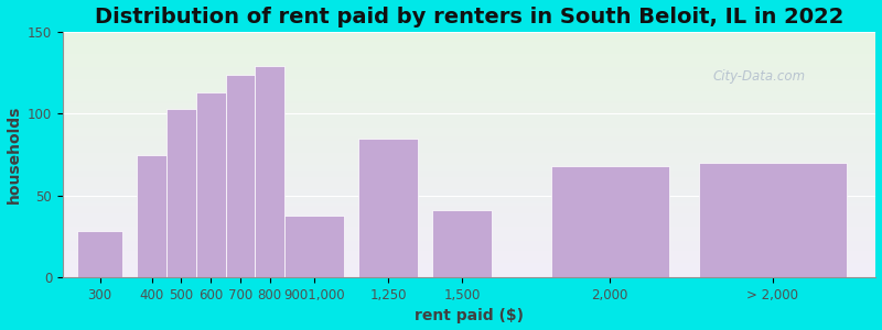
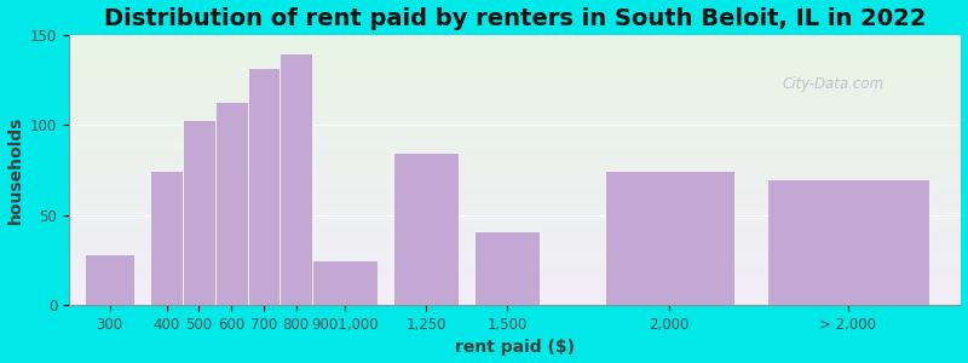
700: 124 -> 132
800: 129 -> 140
9001,000: 38 -> 25
2,000: 68 -> 75
